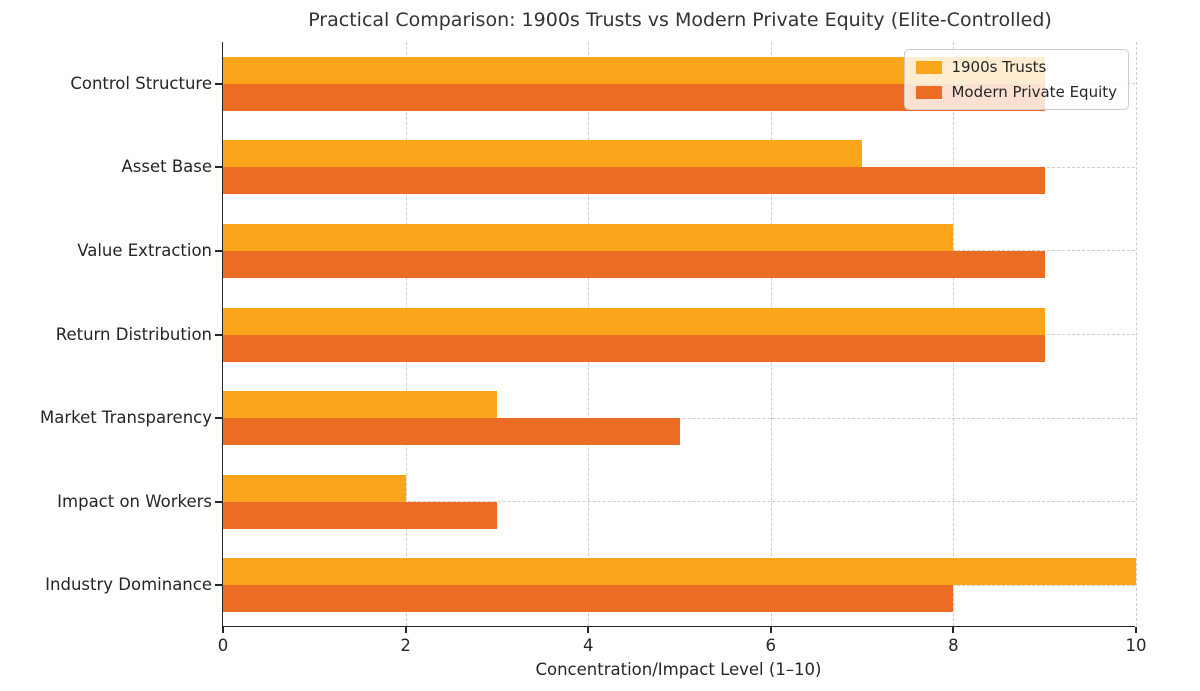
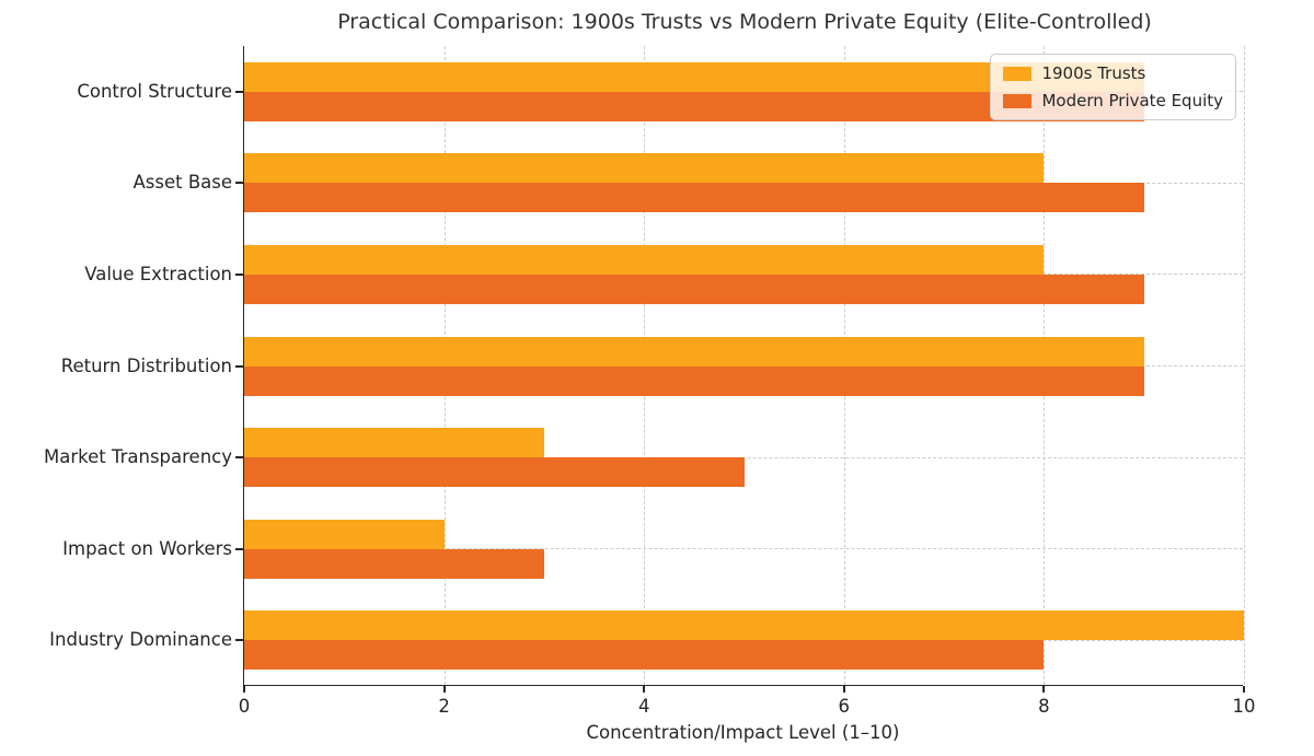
1900s Trusts/Asset Base: 7 -> 8
